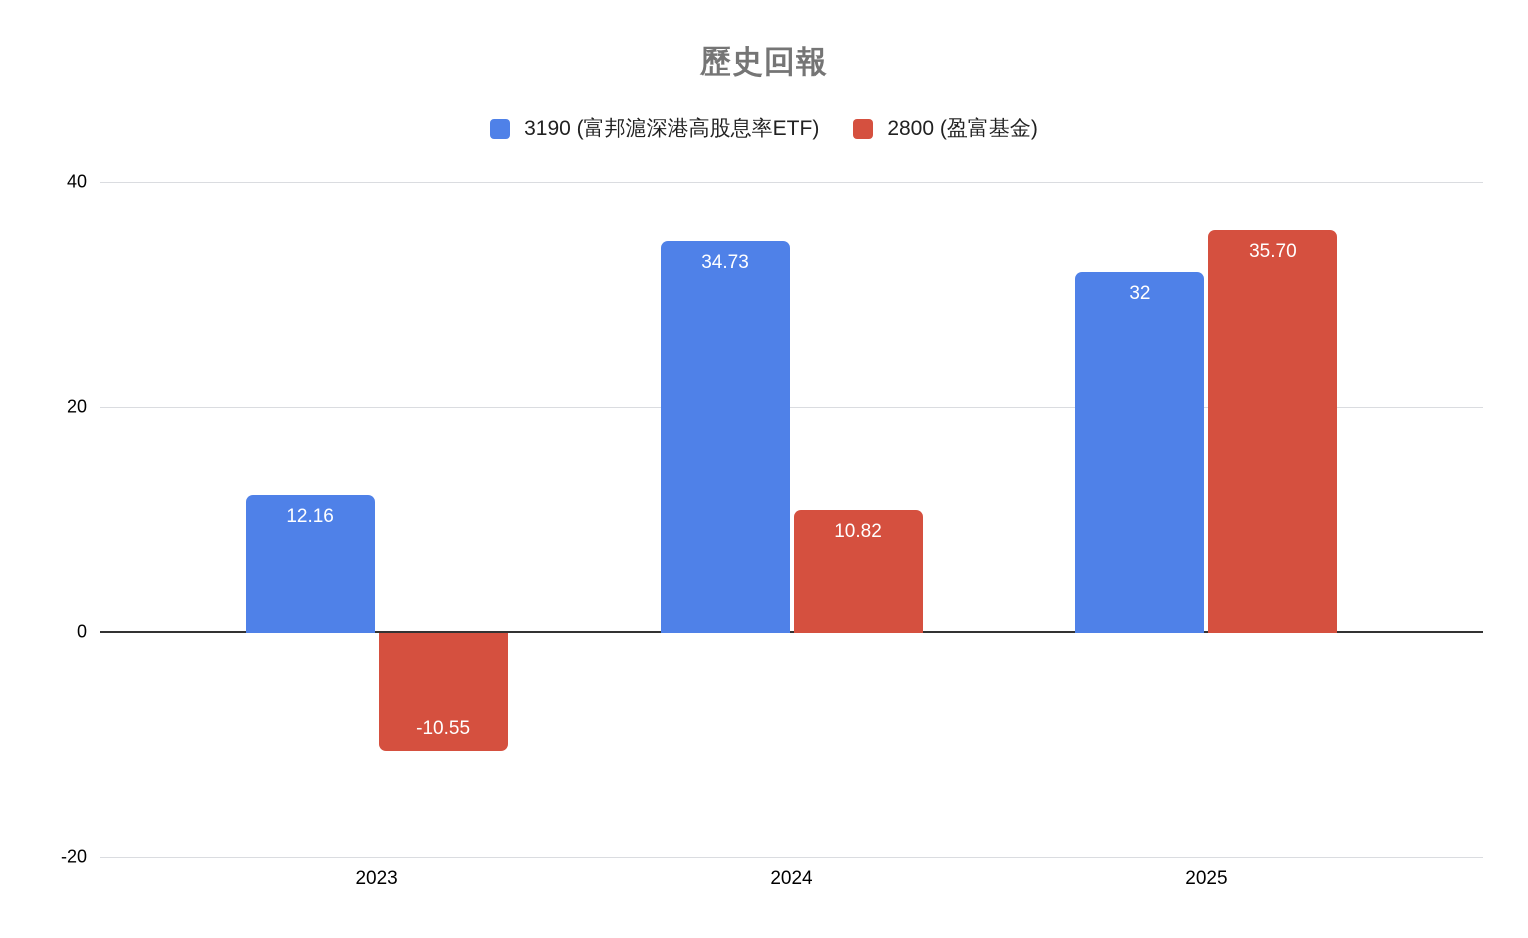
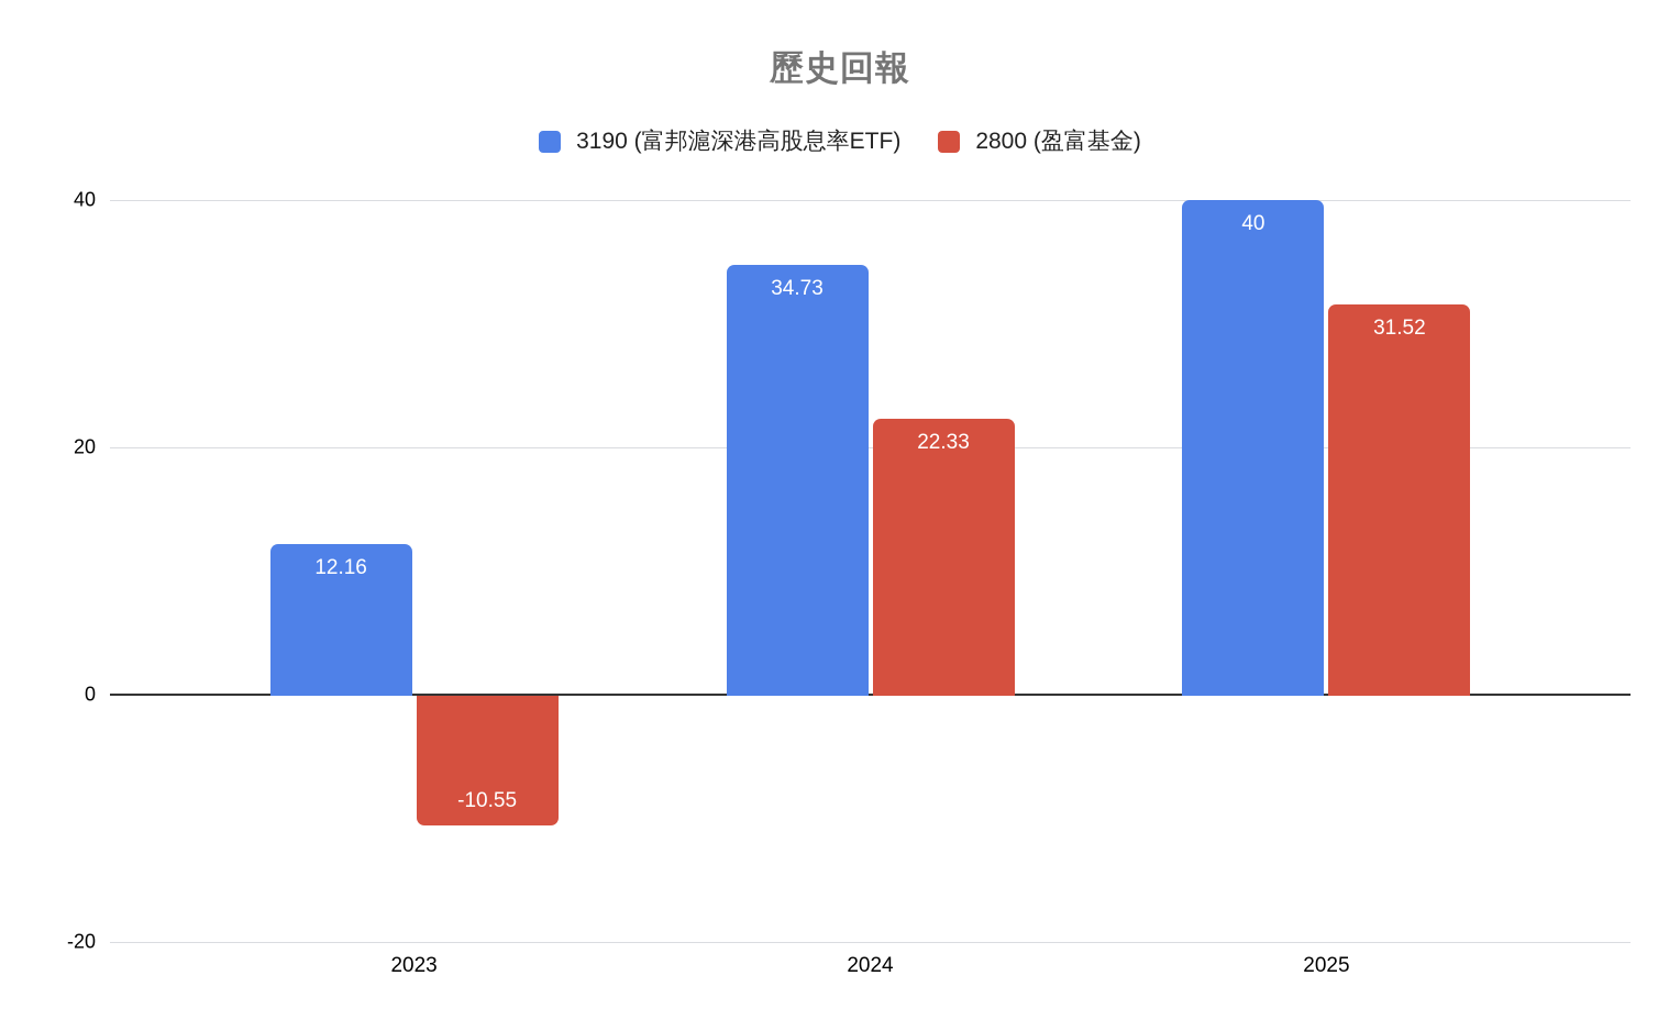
2800 (盈富基金)/2024: 10.82 -> 22.33
3190 (富邦滬深港高股息率ETF)/2025: 32 -> 40
2800 (盈富基金)/2025: 35.70 -> 31.52
